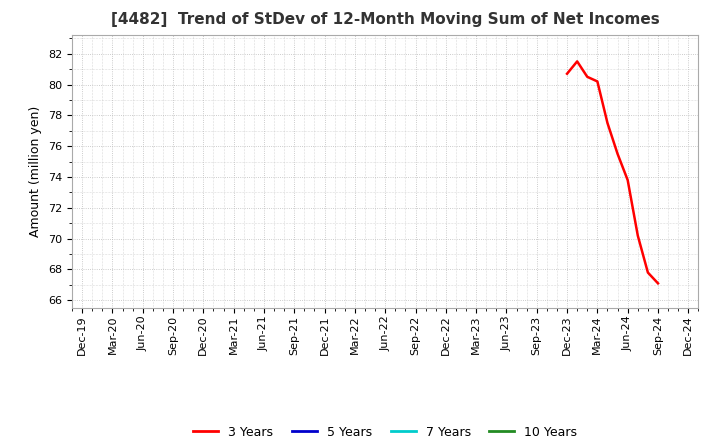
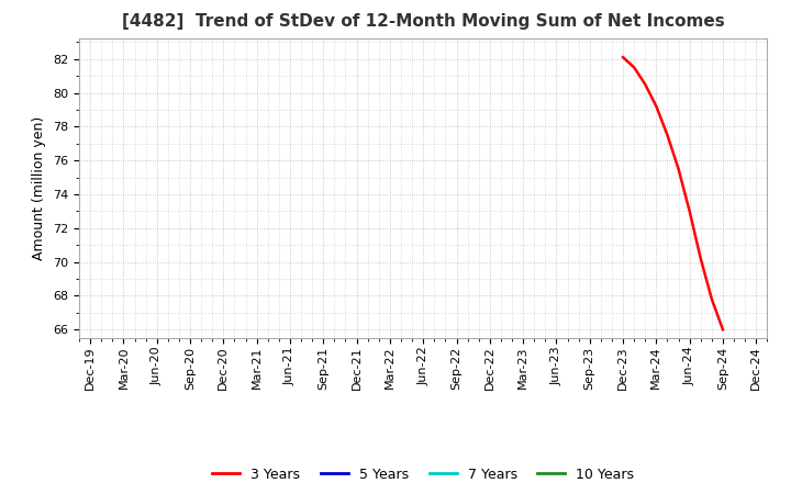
Dec-23: 80.7 -> 82.1
Mar-24: 80.2 -> 79.2
Jun-24: 73.8 -> 73.0
Sep-24: 67.1 -> 66.0
